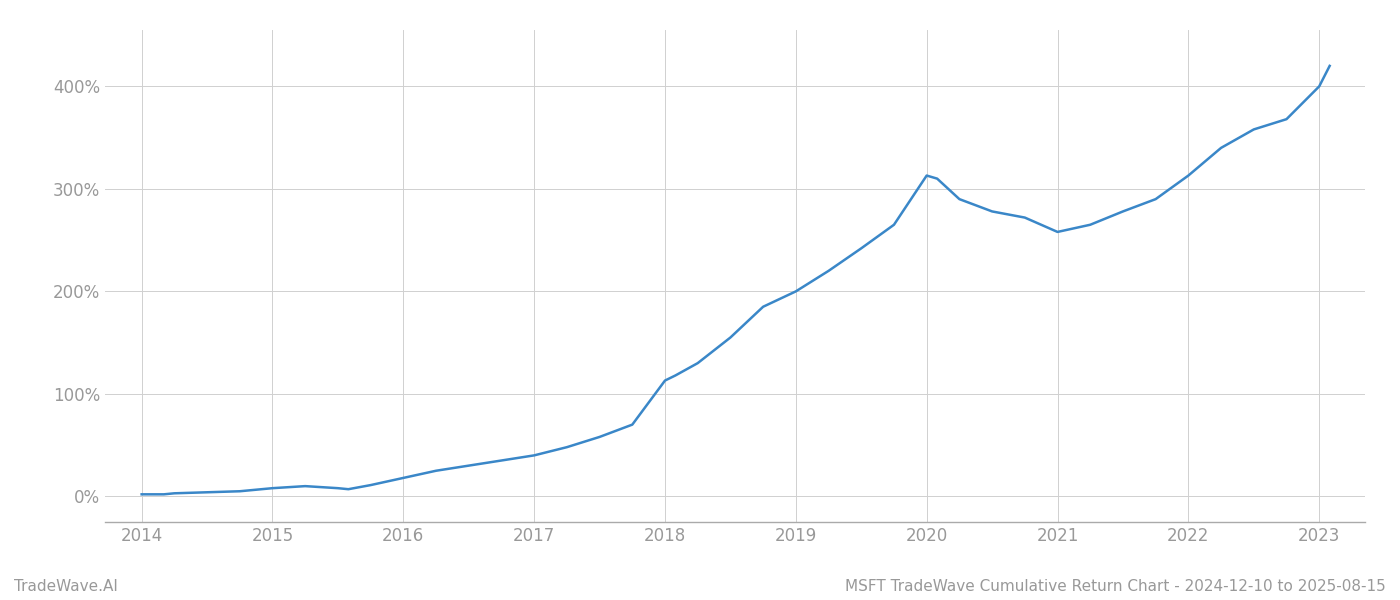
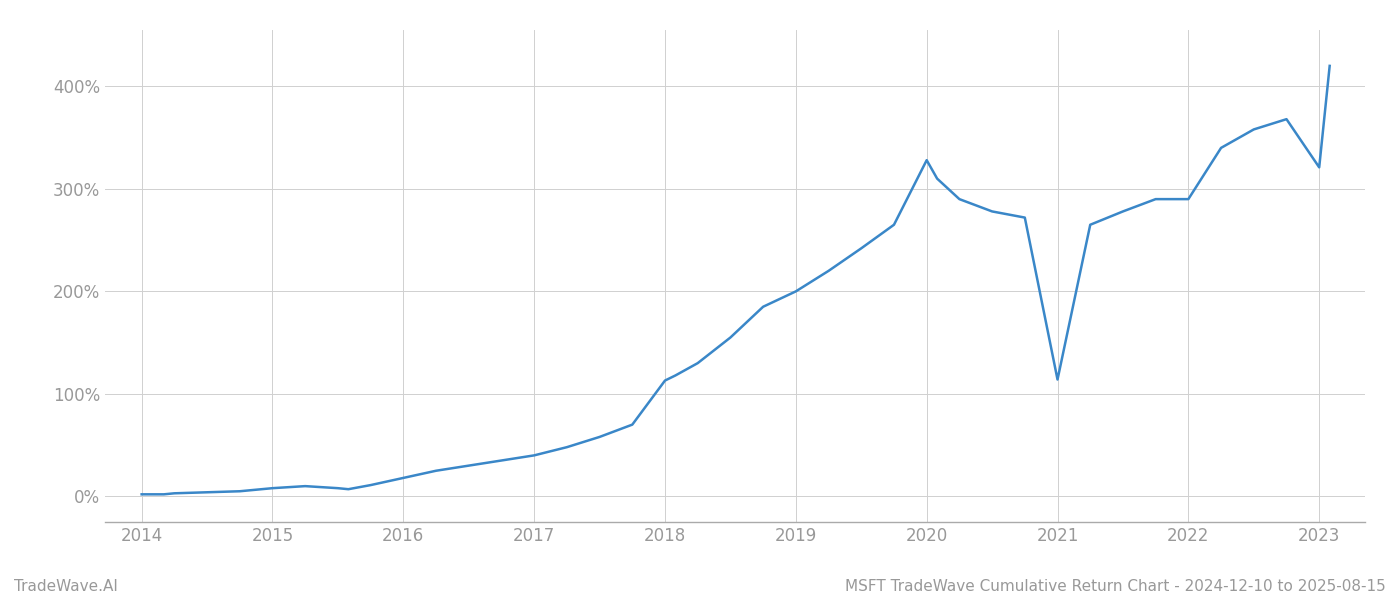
2020: 313% -> 328%
2021: 258% -> 114%
2022: 313% -> 290%
2023: 400% -> 321%
